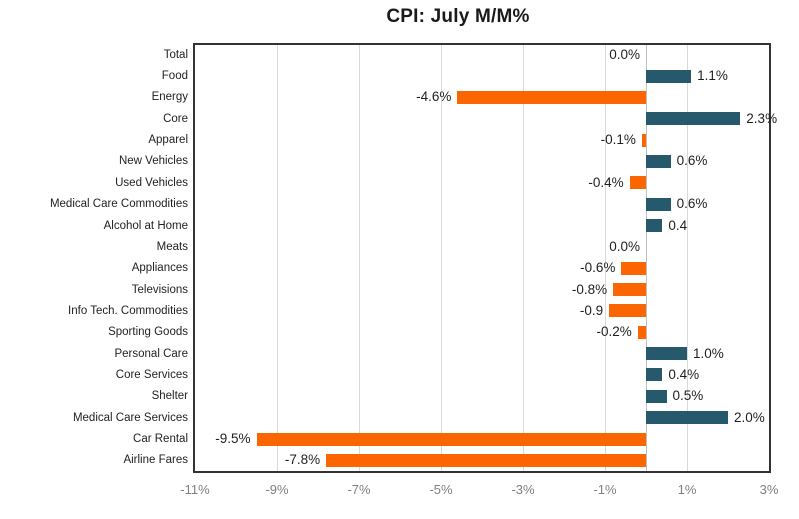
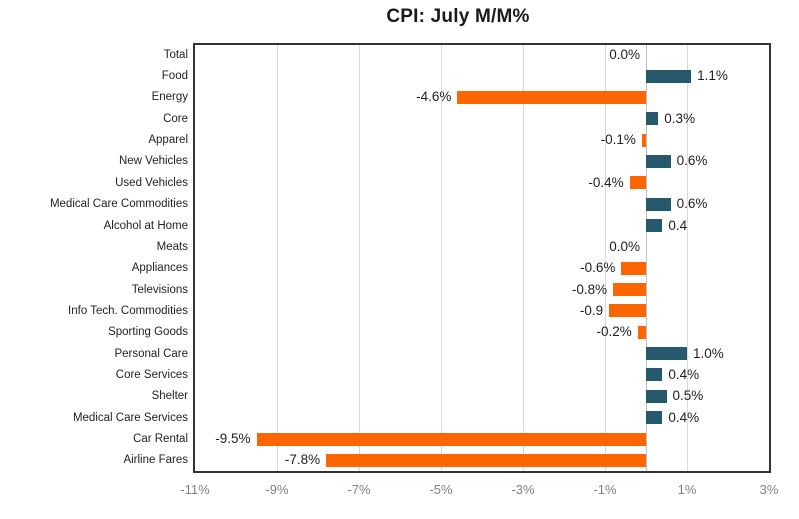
Core: 2.3% -> 0.3%
Medical Care Services: 2.0% -> 0.4%
